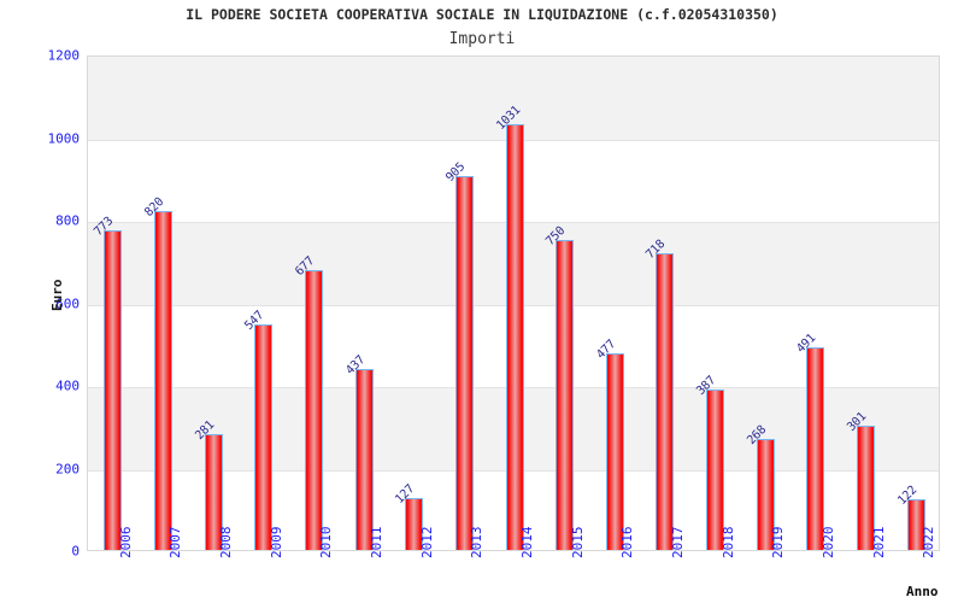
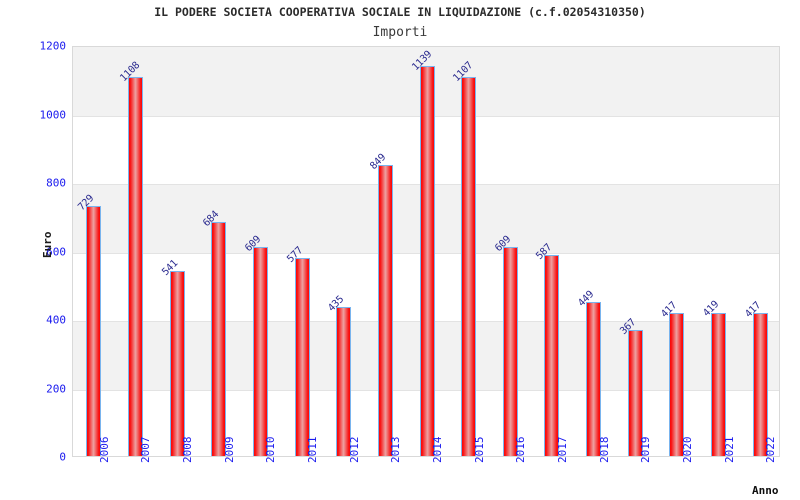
2006: 773 -> 729
2007: 820 -> 1108
2008: 281 -> 541
2009: 547 -> 684
2010: 677 -> 609
2011: 437 -> 577
2012: 127 -> 435
2013: 905 -> 849
2014: 1031 -> 1139
2015: 750 -> 1107
2016: 477 -> 609
2017: 718 -> 587
2018: 387 -> 449
2019: 268 -> 367
2020: 491 -> 417
2021: 301 -> 419
2022: 122 -> 417
